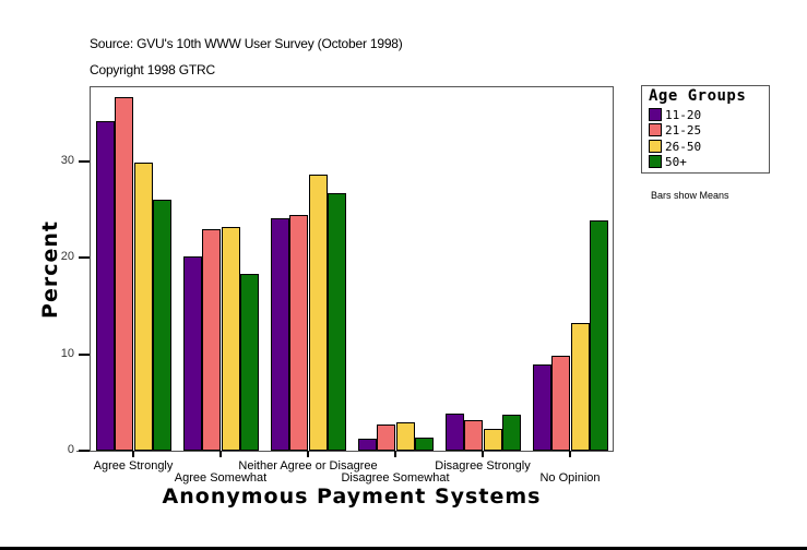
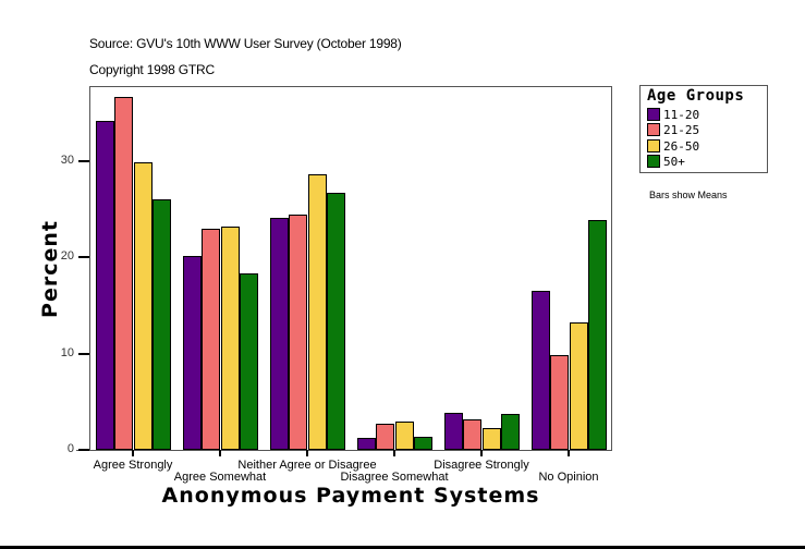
11-20/No Opinion: 9 -> 16
